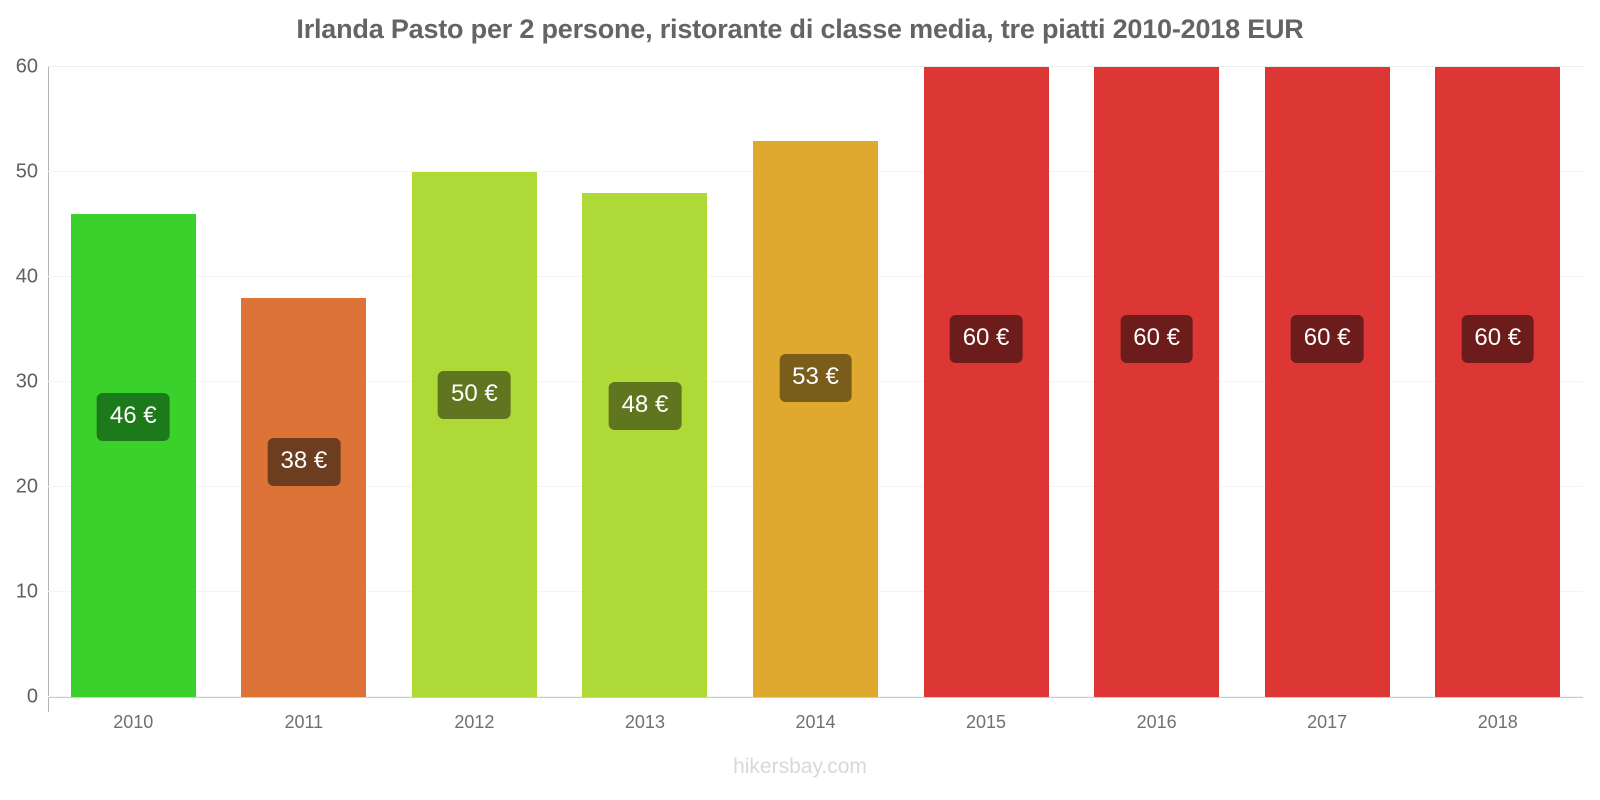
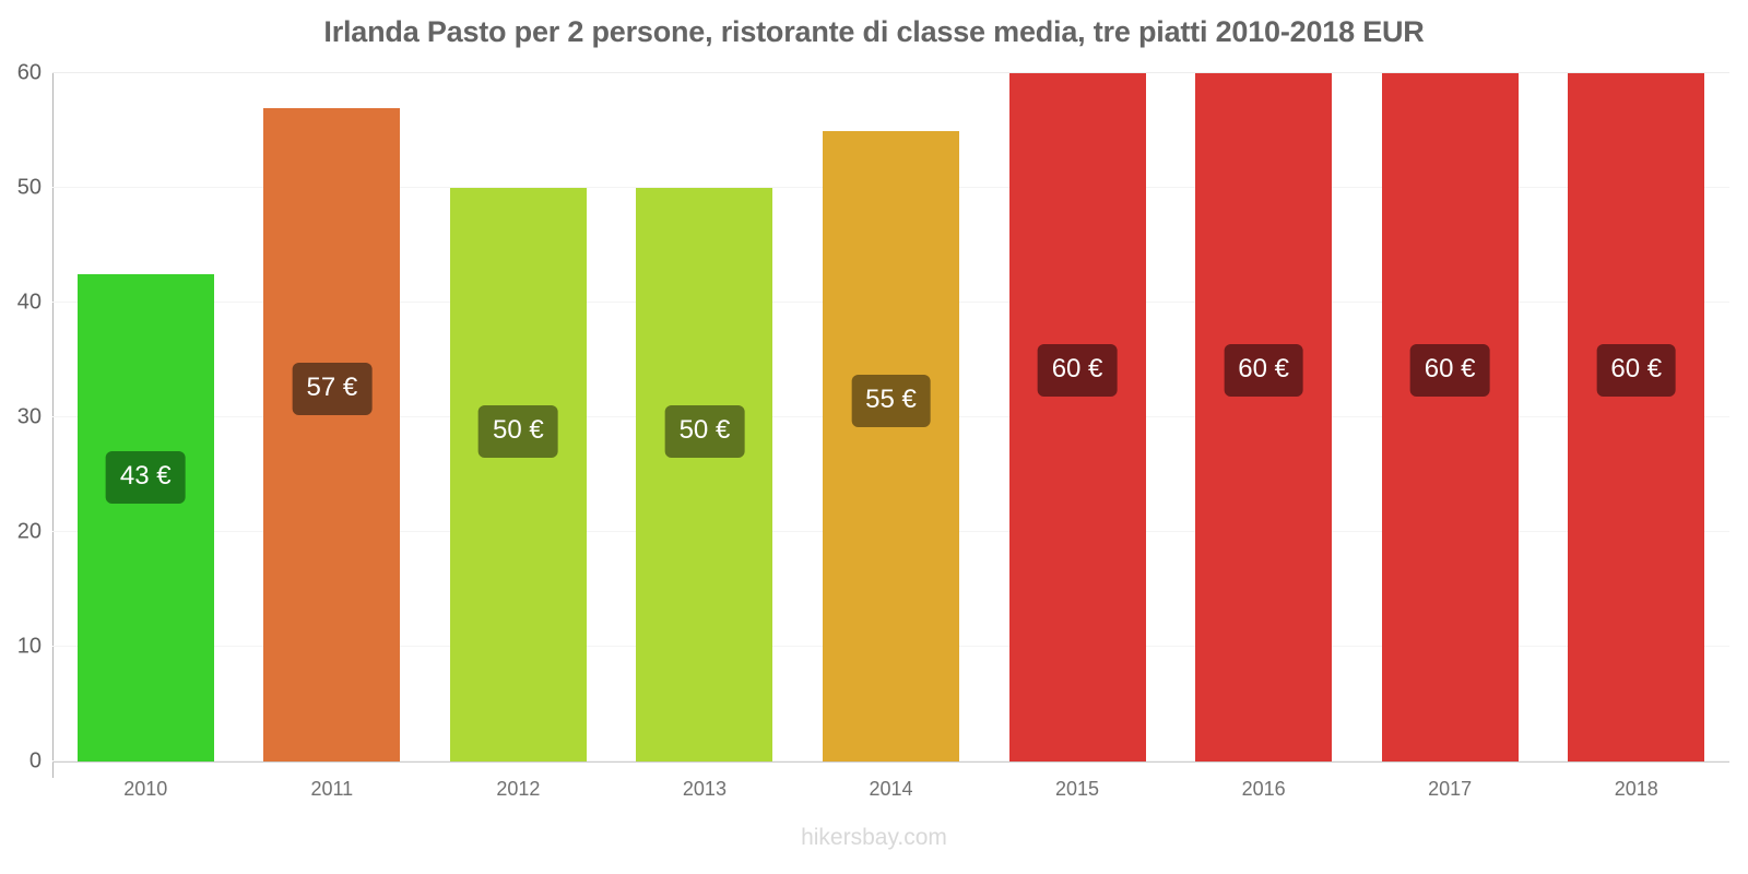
2010: 46 -> 43
2011: 38 -> 57
2013: 48 -> 50
2014: 53 -> 55
